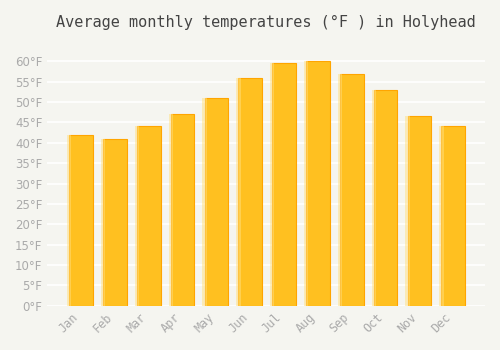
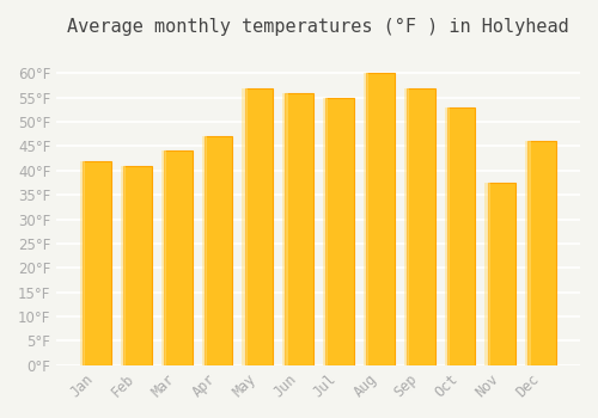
May: 51.0°F -> 57.0°F
Jul: 59.5°F -> 55.0°F
Nov: 46.5°F -> 37.5°F
Dec: 44.0°F -> 46.0°F
